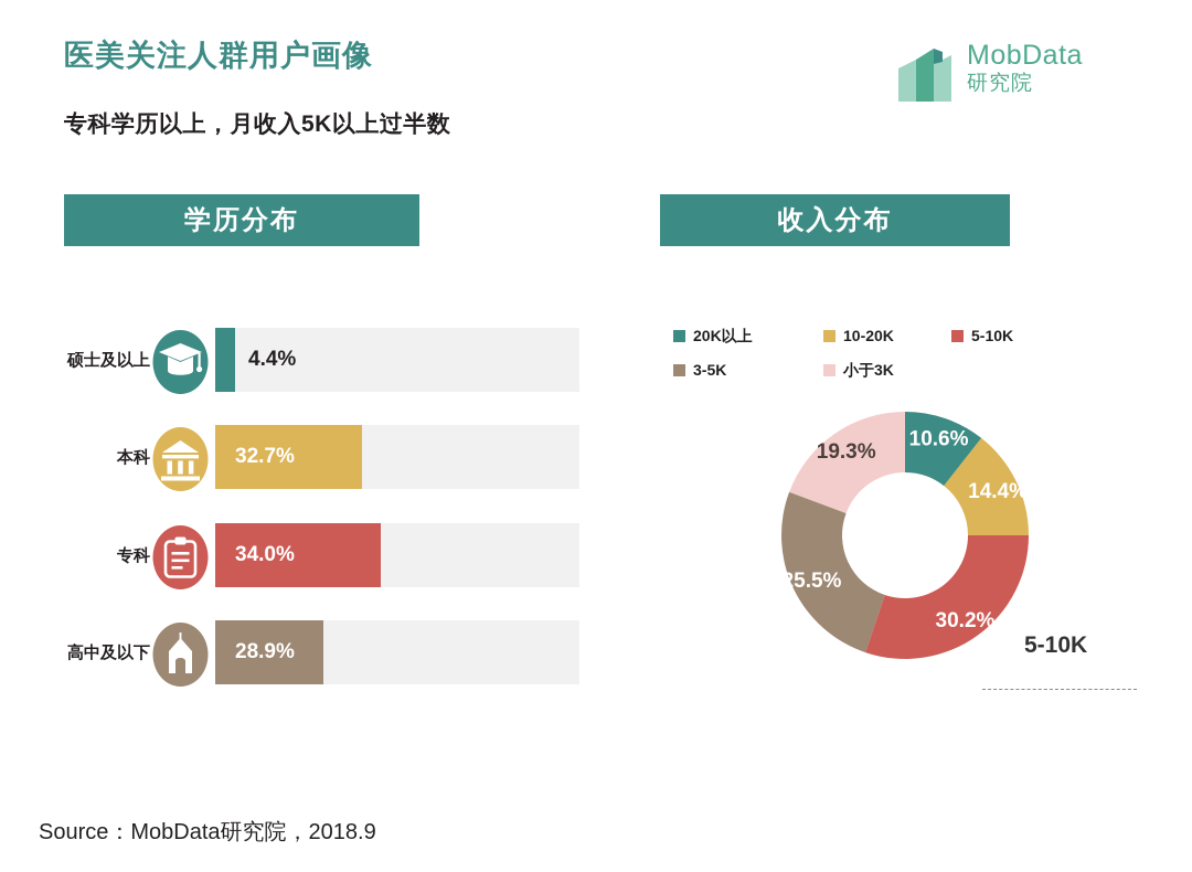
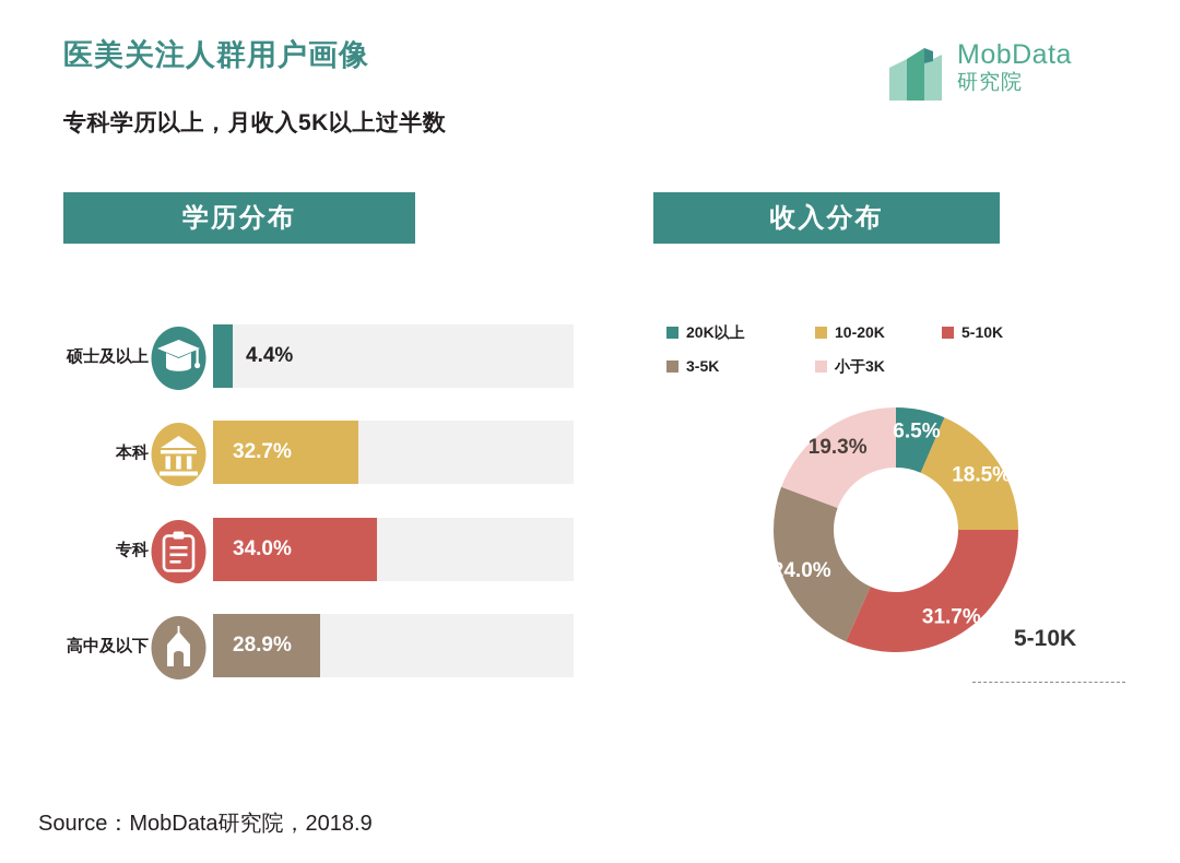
收入分布/20K以上: 10.6% -> 6.5%
收入分布/10-20K: 14.4% -> 18.5%
收入分布/5-10K: 30.2% -> 31.7%
收入分布/3-5K: 25.5% -> 24.0%
